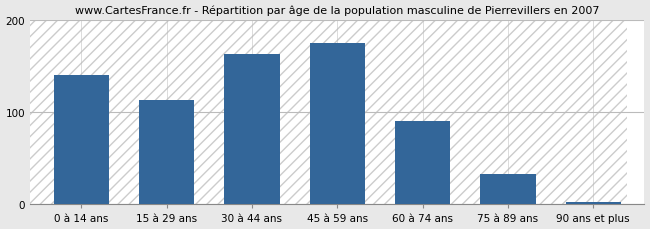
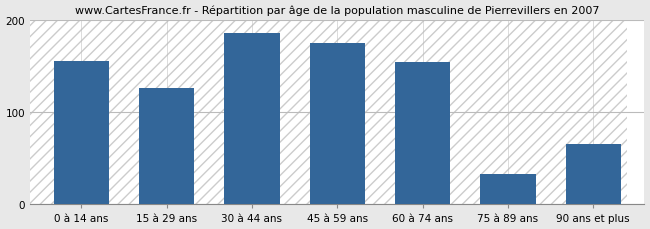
0 à 14 ans: 140 -> 156
15 à 29 ans: 113 -> 126
30 à 44 ans: 163 -> 186
60 à 74 ans: 91 -> 154
90 ans et plus: 3 -> 66
